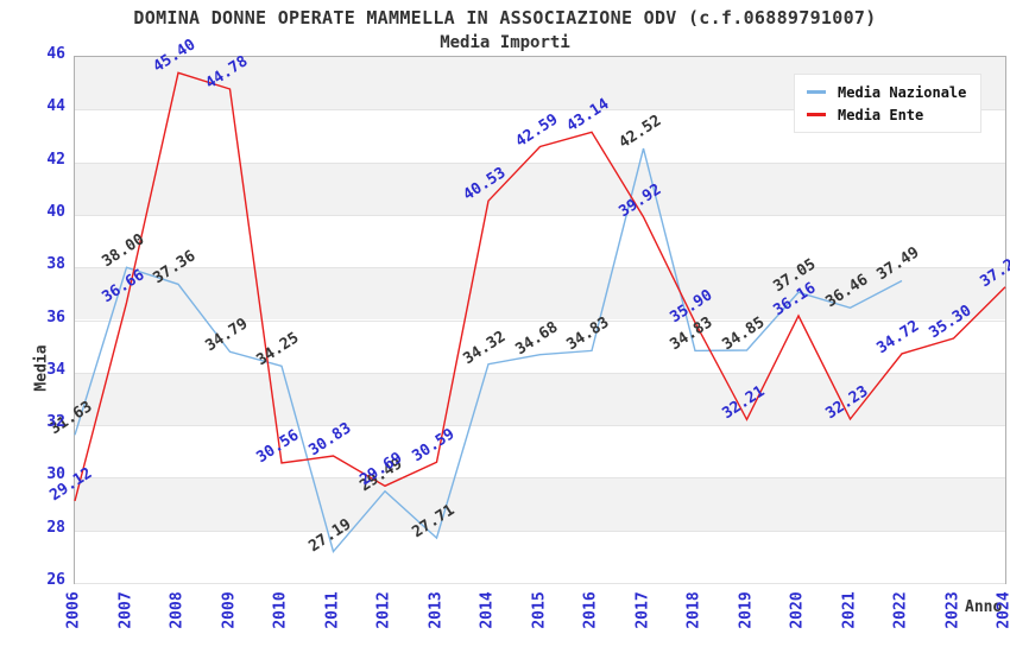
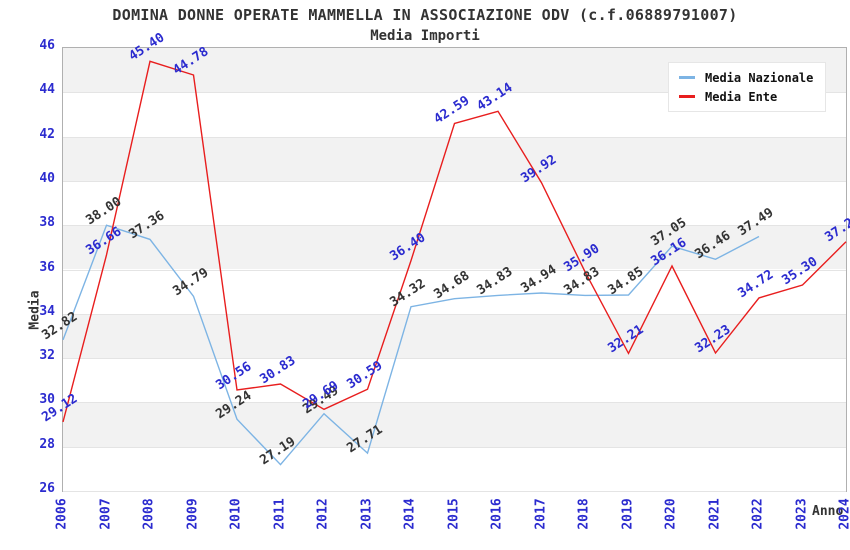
Media Nazionale/2006: 31.63 -> 32.82
Media Nazionale/2010: 34.25 -> 29.24
Media Ente/2014: 40.53 -> 36.40
Media Nazionale/2017: 42.52 -> 34.94
